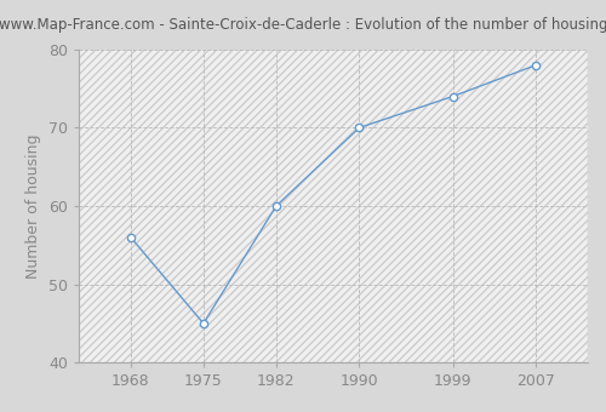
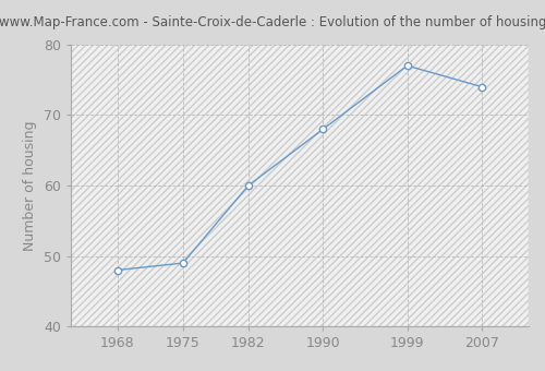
1968: 56 -> 48
1975: 45 -> 49
1990: 70 -> 68
1999: 74 -> 77
2007: 78 -> 74
